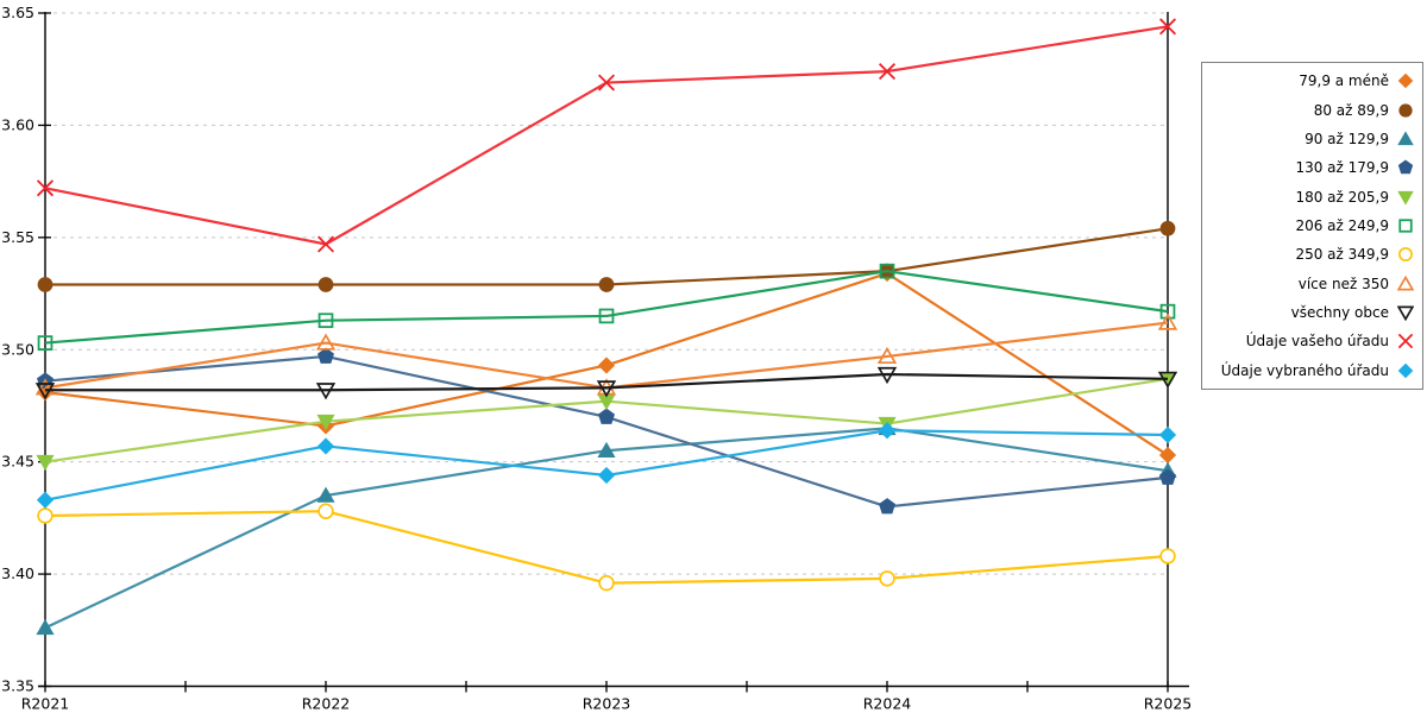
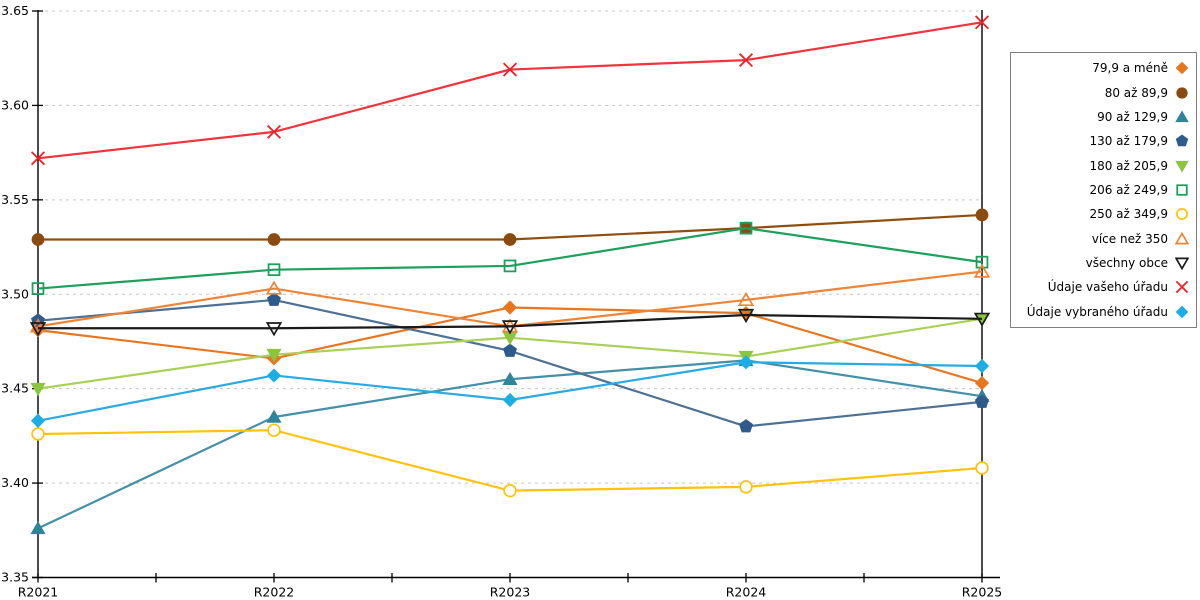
Údaje vašeho úřadu/R2022: 3.547 -> 3.586
79,9 a méně/R2024: 3.534 -> 3.490
80 až 89,9/R2025: 3.554 -> 3.542
